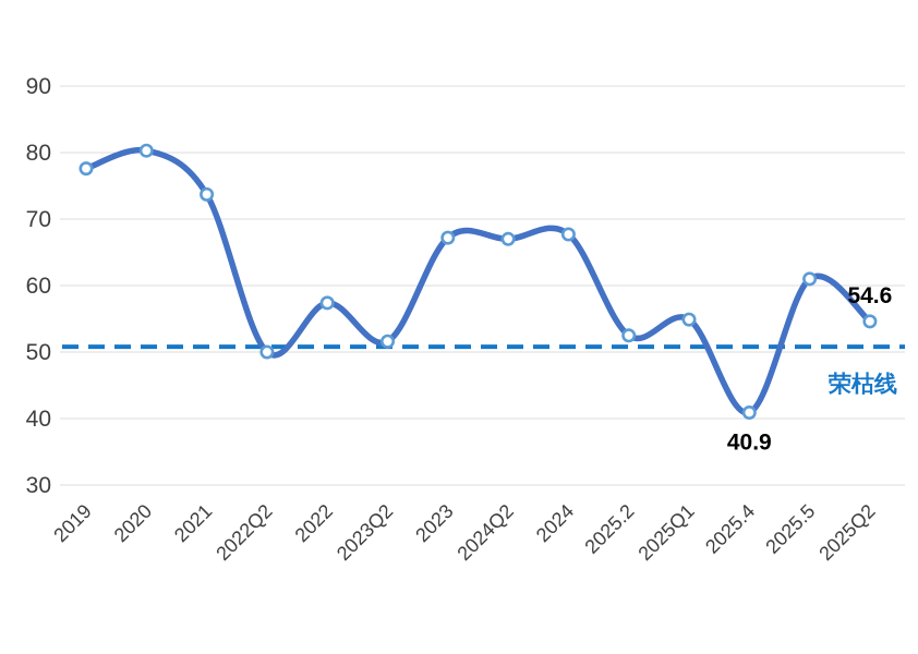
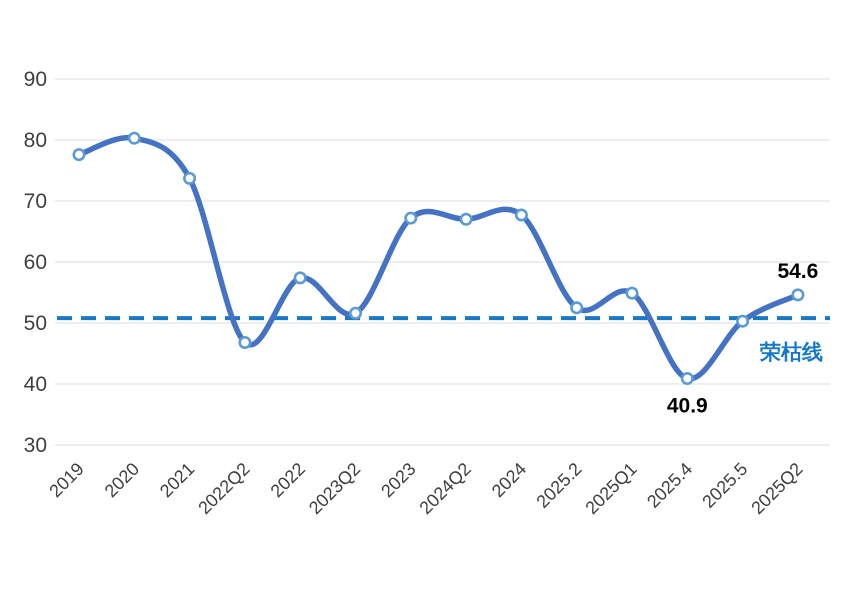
2022Q2: 50 -> 47
2025.5: 61 -> 50
